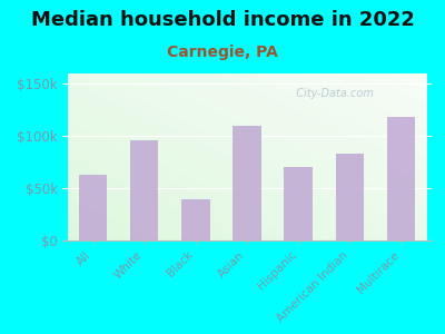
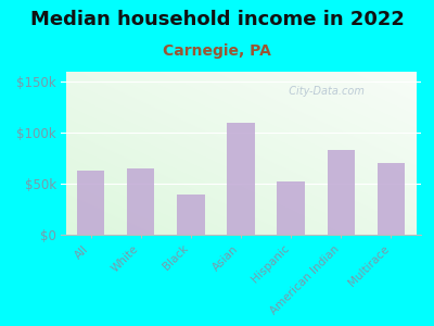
White: $96k -> $65k
Hispanic: $70k -> $52k
Multirace: $118k -> $70k
